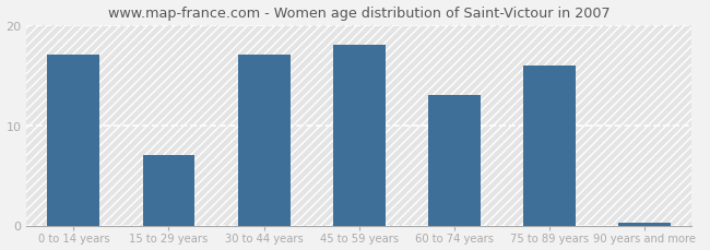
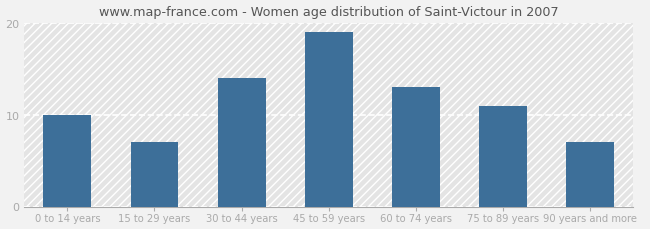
0 to 14 years: 17.0 -> 10.0
30 to 44 years: 17.0 -> 14.0
45 to 59 years: 18.0 -> 19.0
75 to 89 years: 16.0 -> 11.0
90 years and more: 0.3 -> 7.0
